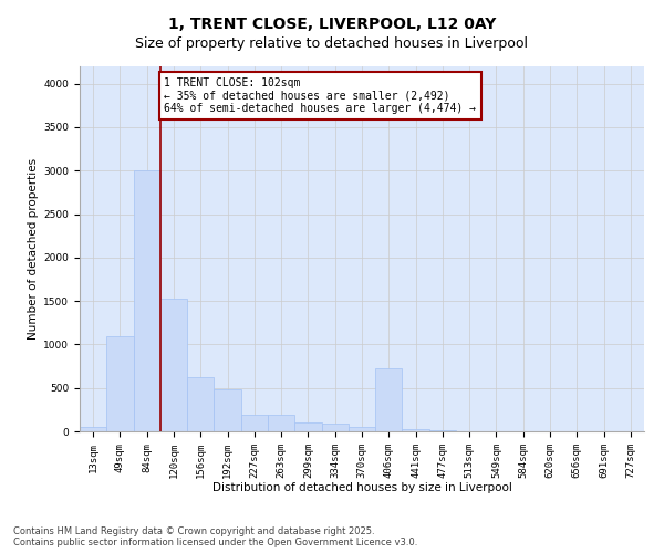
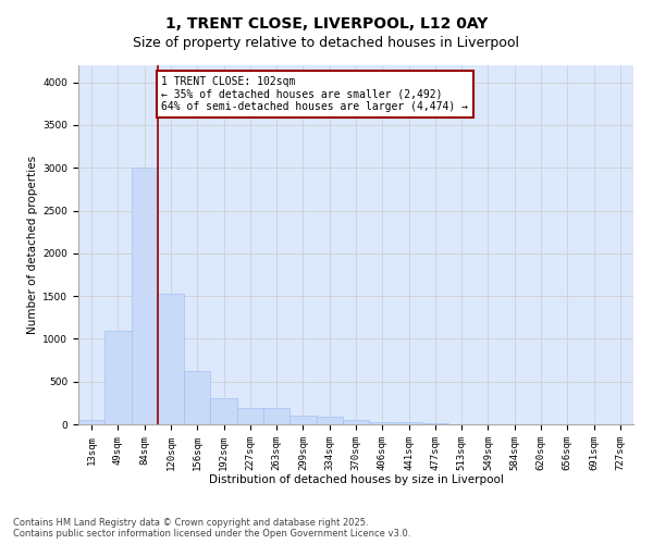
192sqm: 480 -> 310
406sqm: 720 -> 30
